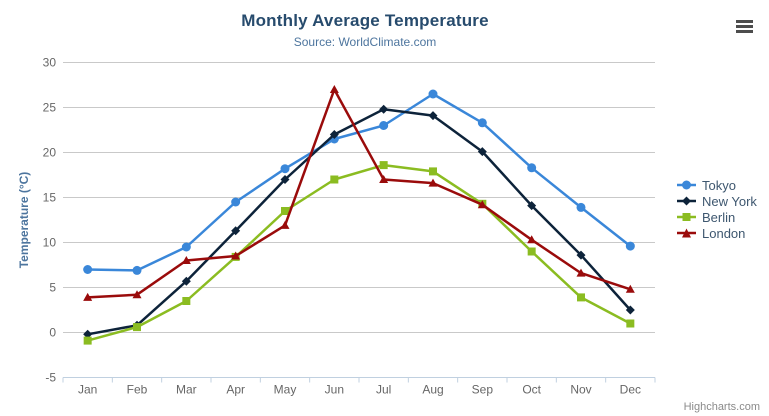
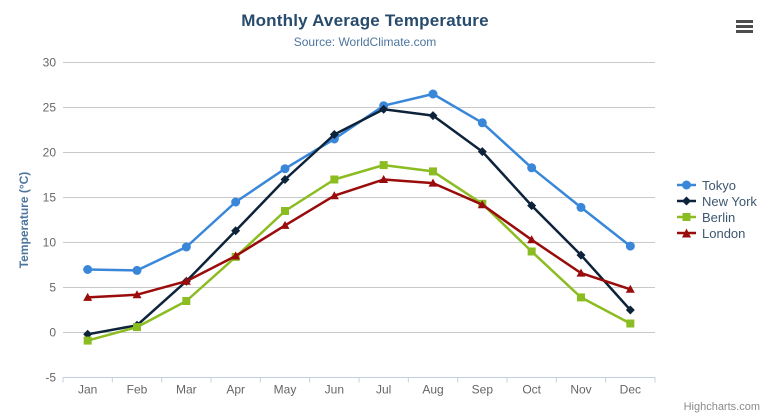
London/Mar: 8 -> 6
London/Jun: 27 -> 15
Tokyo/Jul: 23 -> 25
